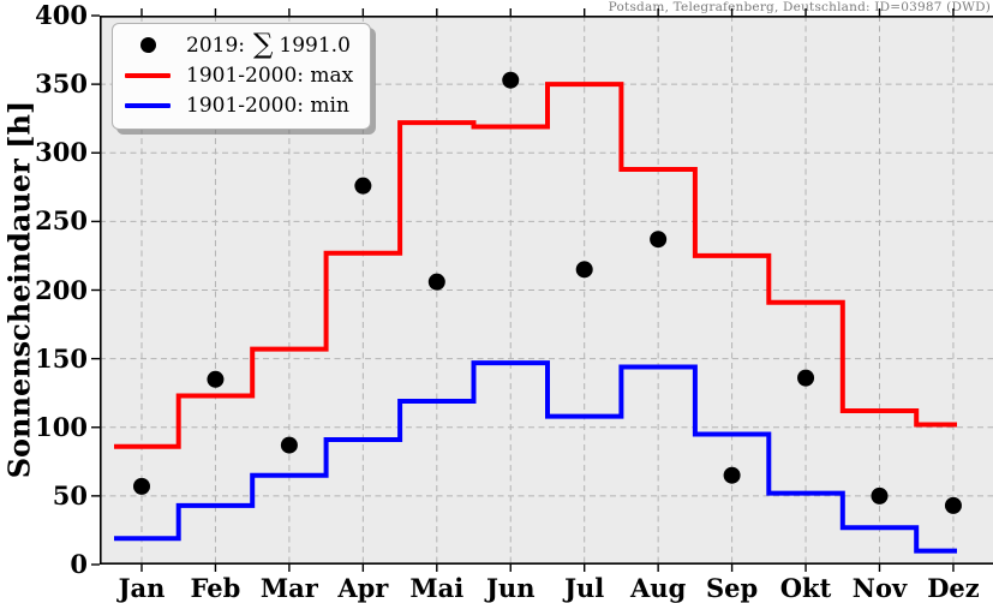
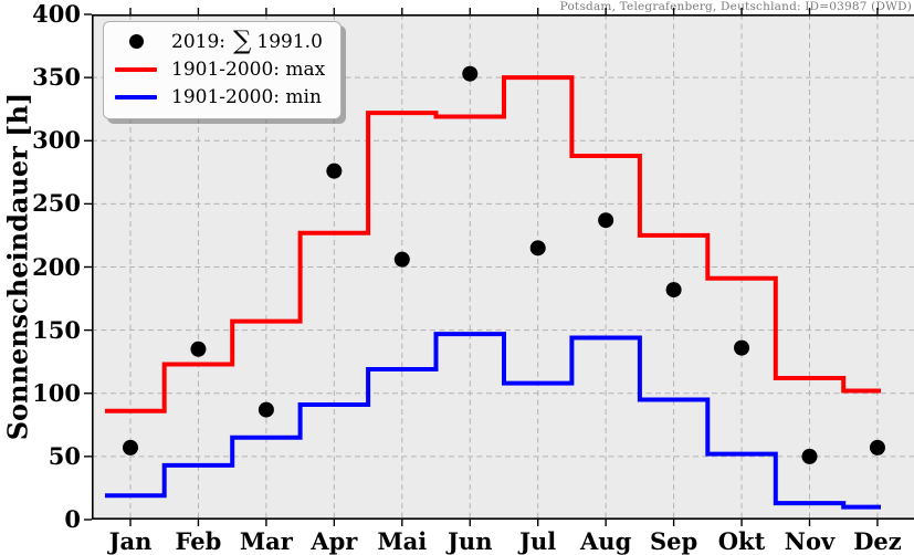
2019: ∑ 1991.0/Sep: 65 -> 182
1901-2000: min/Nov: 27 -> 13
2019: ∑ 1991.0/Dez: 43 -> 57
